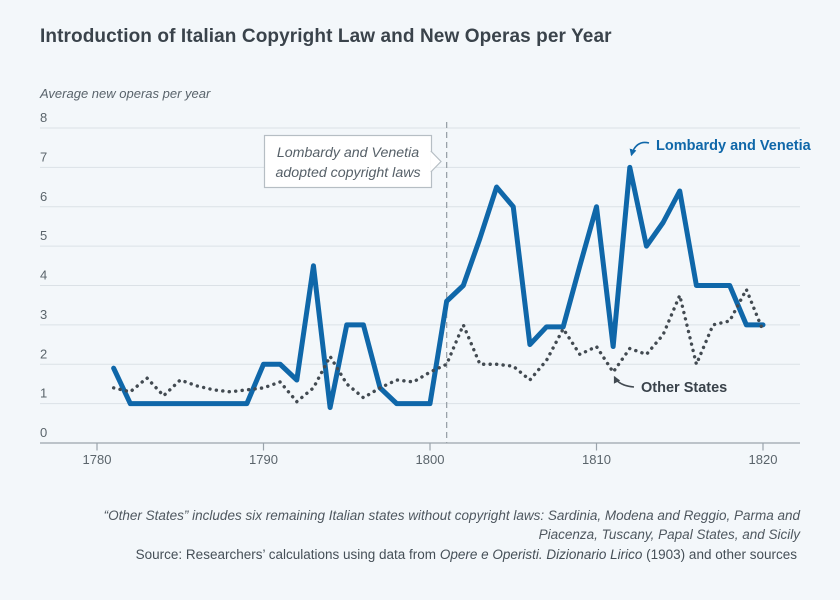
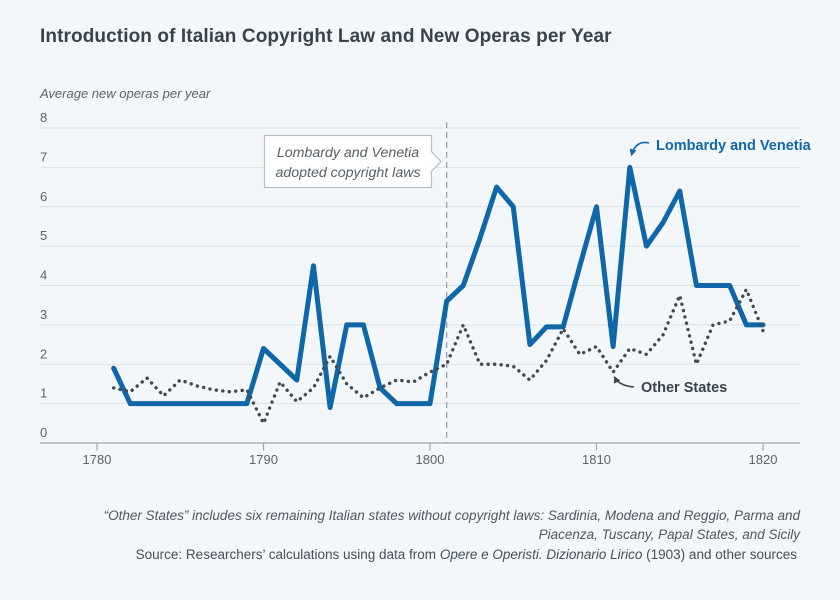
Lombardy and Venetia/1790: 2.0 -> 2.4
Other States/1790: 1.4 -> 0.5
